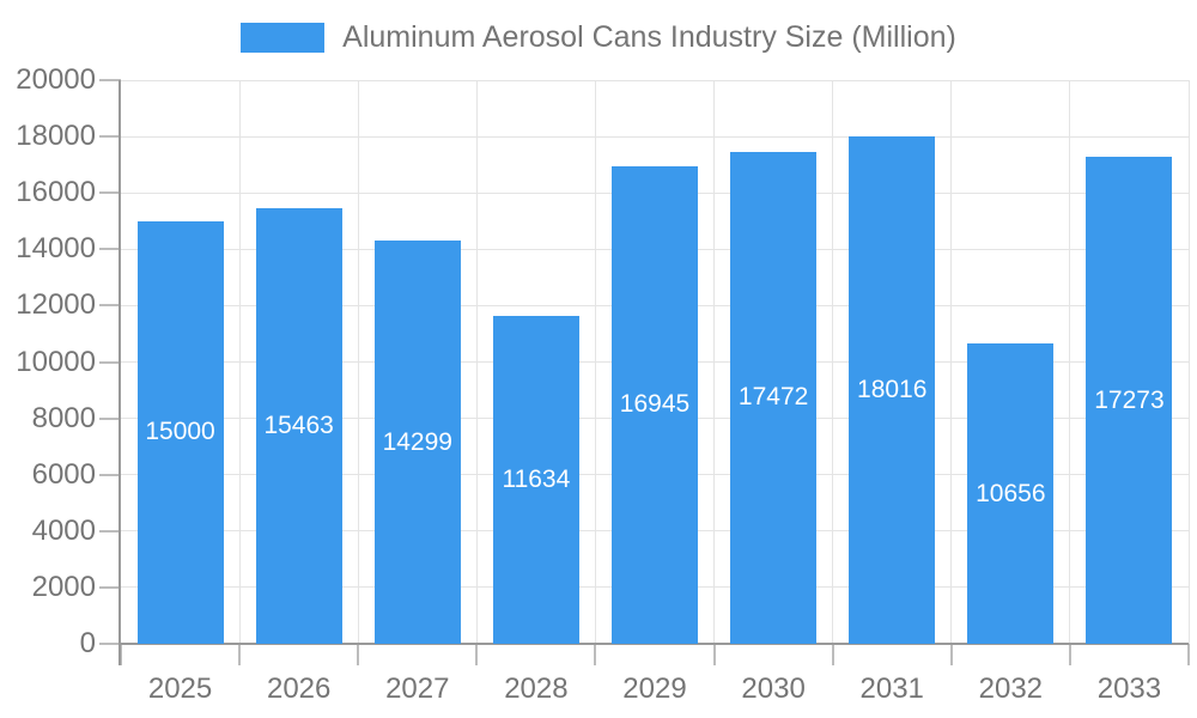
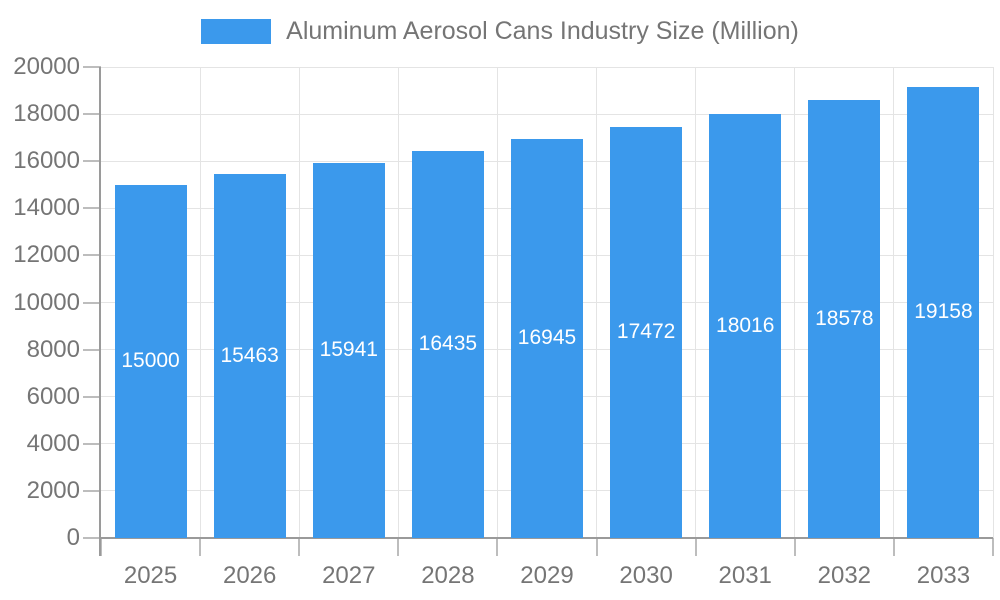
2027: 14299 -> 15941
2028: 11634 -> 16435
2032: 10656 -> 18578
2033: 17273 -> 19158
